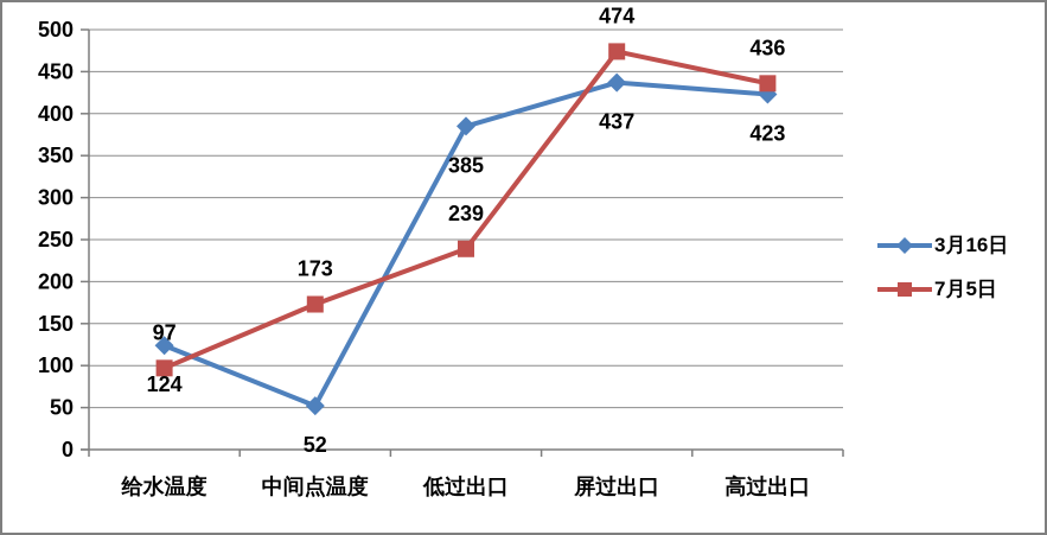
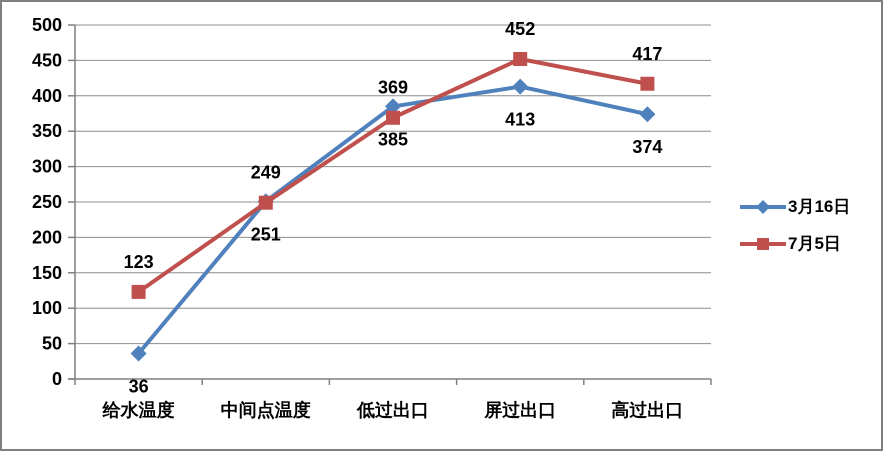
3月16日/给水温度: 124 -> 36
7月5日/给水温度: 97 -> 123
3月16日/中间点温度: 52 -> 251
7月5日/中间点温度: 173 -> 249
7月5日/低过出口: 239 -> 369
3月16日/屏过出口: 437 -> 413
7月5日/屏过出口: 474 -> 452
3月16日/高过出口: 423 -> 374
7月5日/高过出口: 436 -> 417
